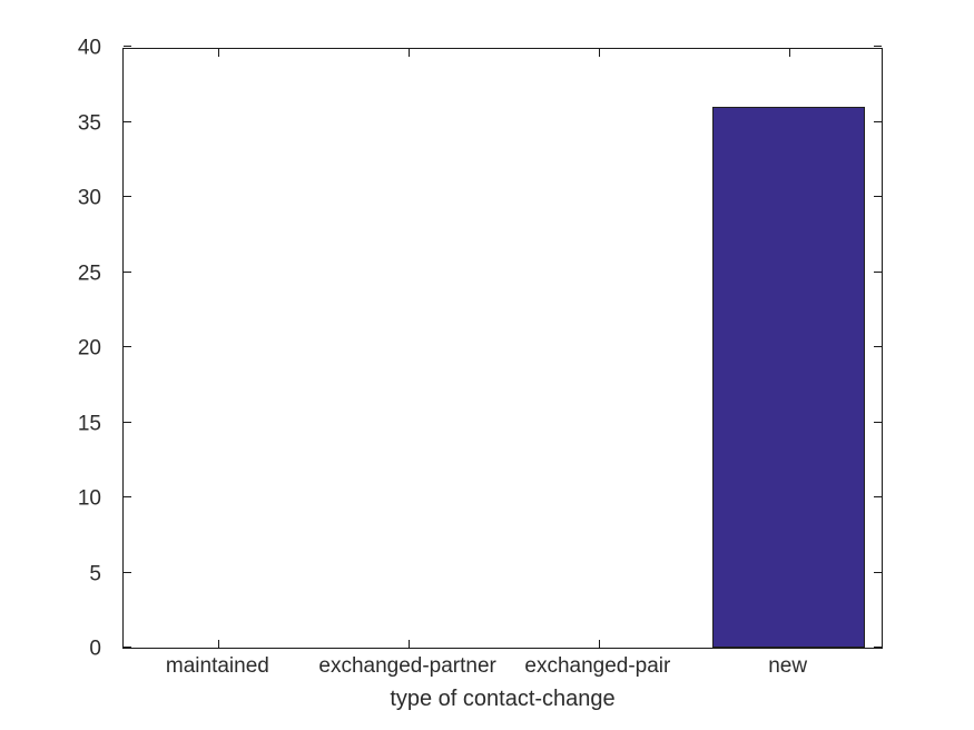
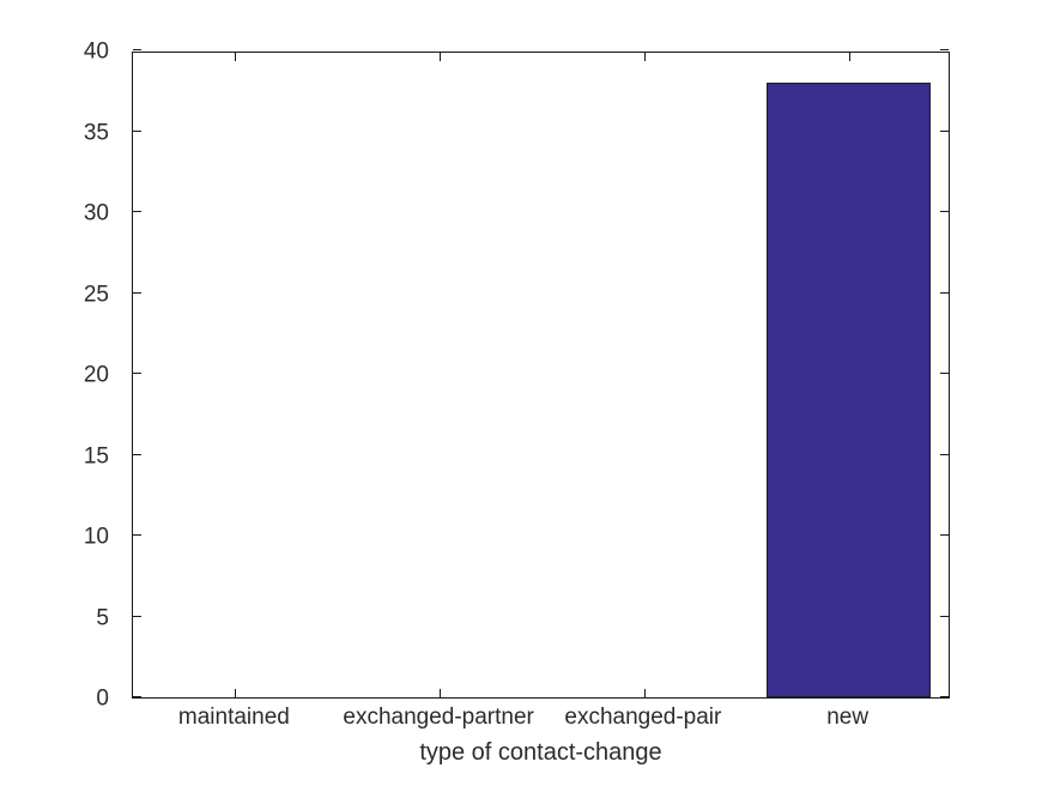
new: 36 -> 38
